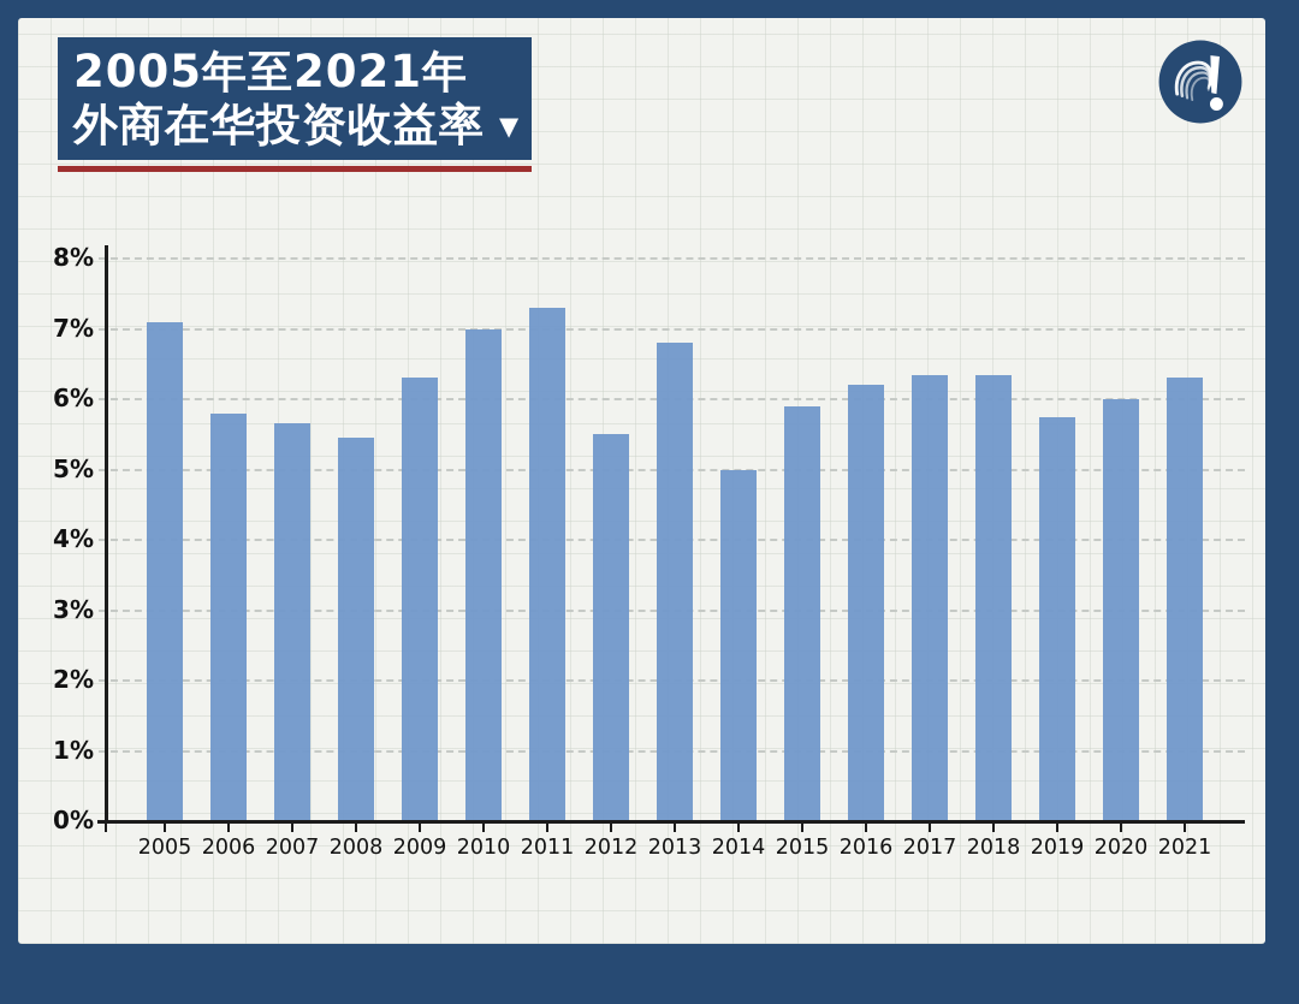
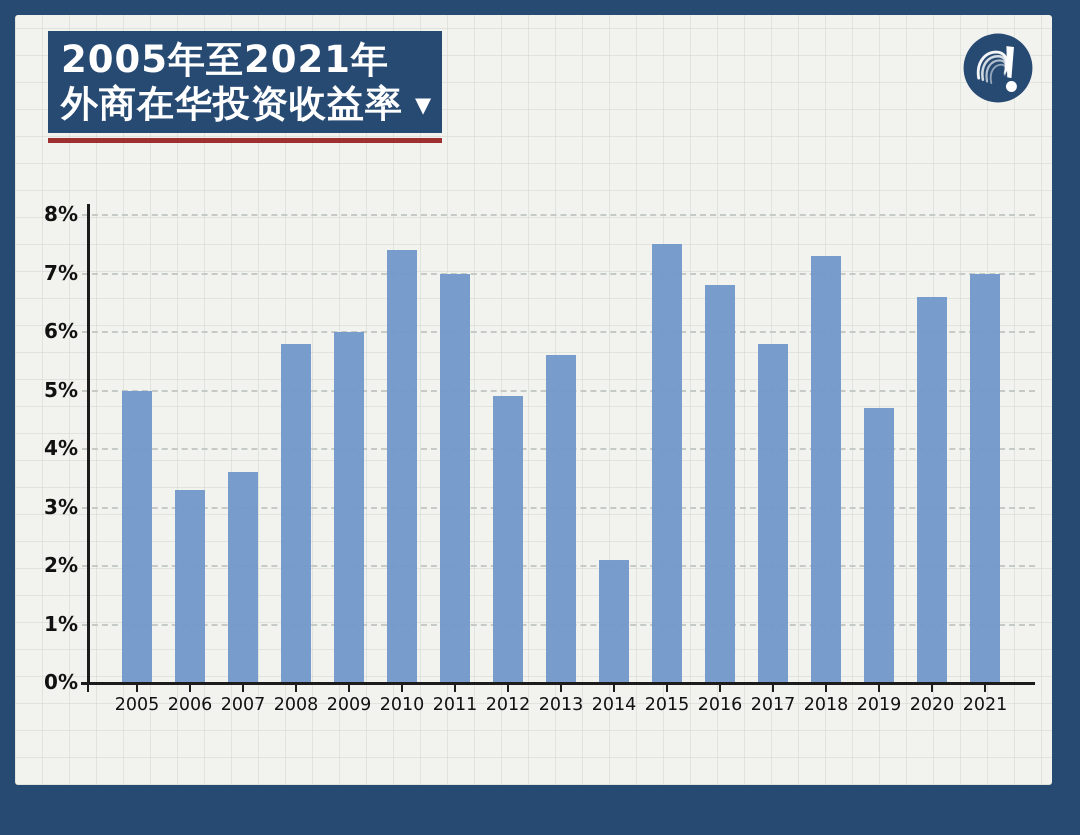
2005: 7.1% -> 5.0%
2006: 5.8% -> 3.3%
2007: 5.7% -> 3.6%
2008: 5.5% -> 5.8%
2009: 6.3% -> 6.0%
2010: 7.0% -> 7.4%
2011: 7.3% -> 7.0%
2012: 5.5% -> 4.9%
2013: 6.8% -> 5.6%
2014: 5.0% -> 2.1%
2015: 5.9% -> 7.5%
2016: 6.2% -> 6.8%
2017: 6.3% -> 5.8%
2018: 6.3% -> 7.3%
2019: 5.8% -> 4.7%
2020: 6.0% -> 6.6%
2021: 6.3% -> 7.0%
